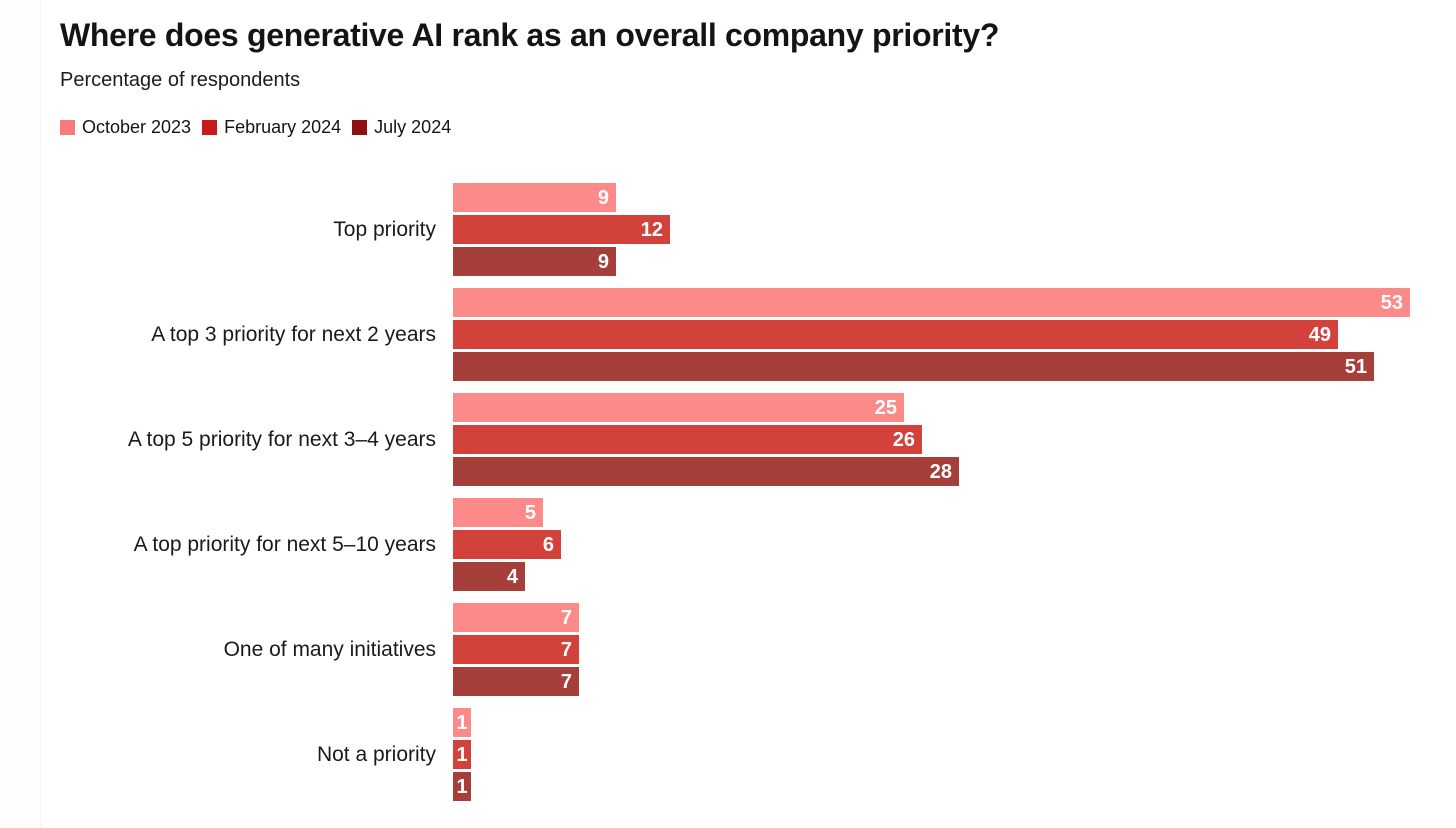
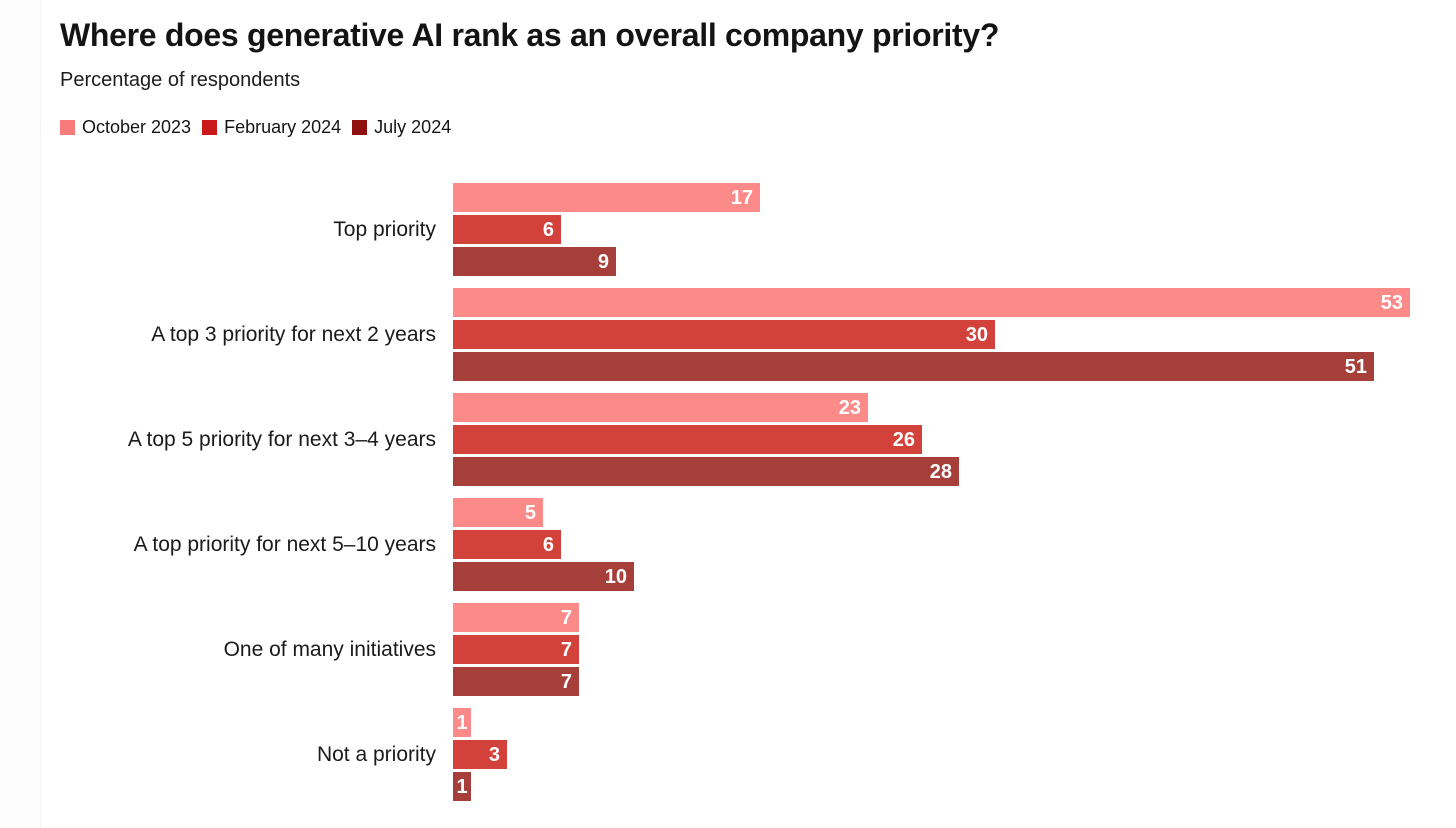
October 2023/Top priority: 9 -> 17
February 2024/Top priority: 12 -> 6
February 2024/A top 3 priority for next 2 years: 49 -> 30
October 2023/A top 5 priority for next 3–4 years: 25 -> 23
July 2024/A top priority for next 5–10 years: 4 -> 10
February 2024/Not a priority: 1 -> 3
